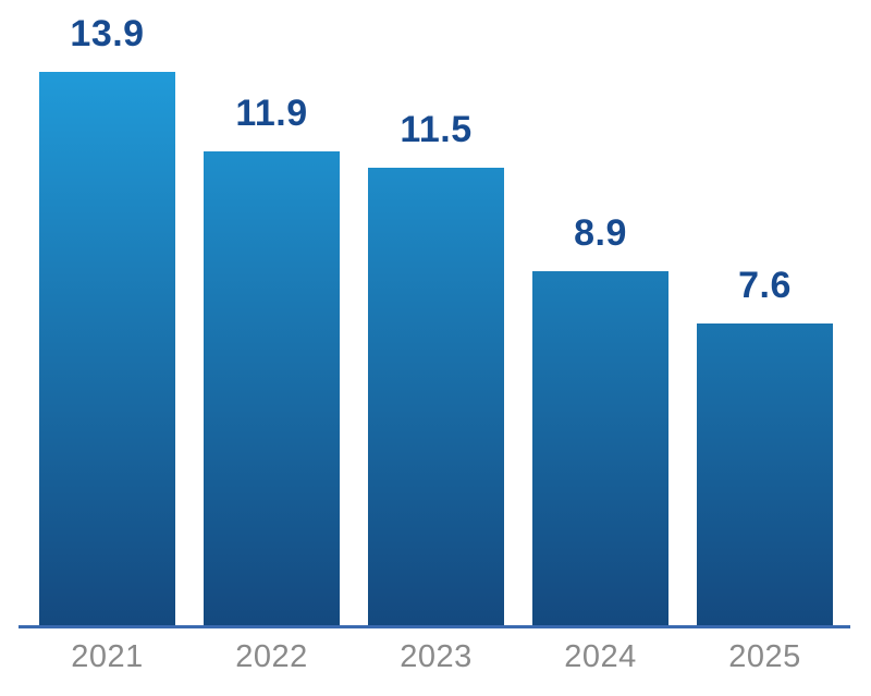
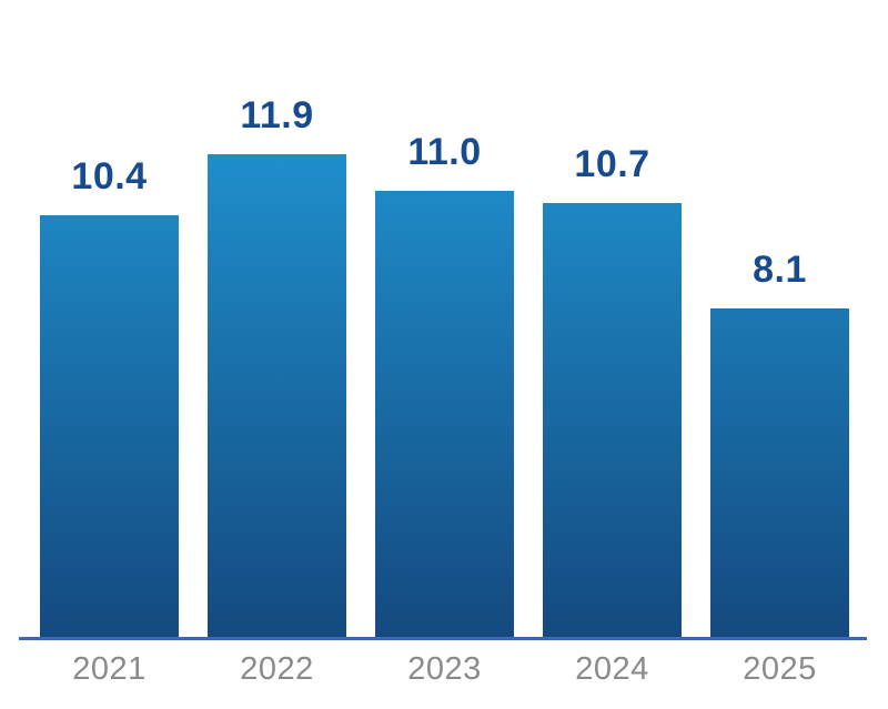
2021: 13.9 -> 10.4
2023: 11.5 -> 11.0
2024: 8.9 -> 10.7
2025: 7.6 -> 8.1
